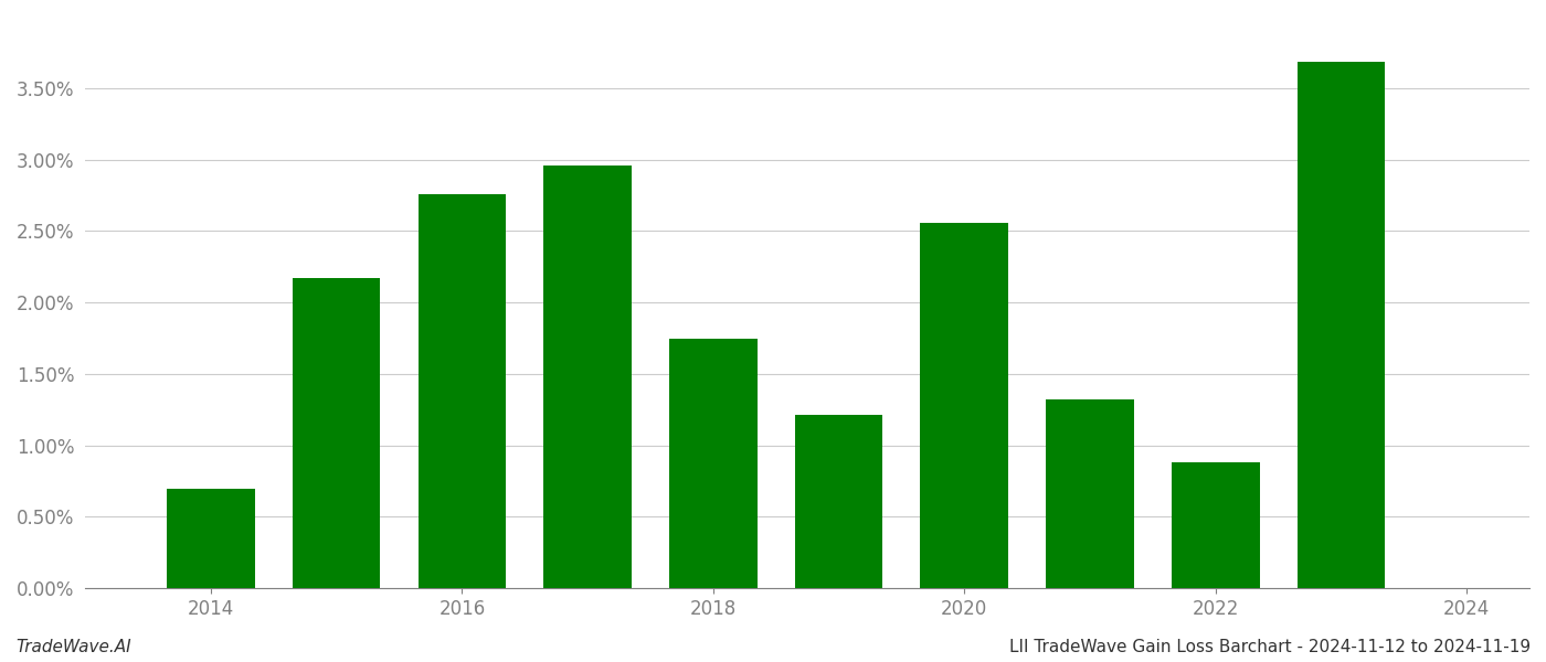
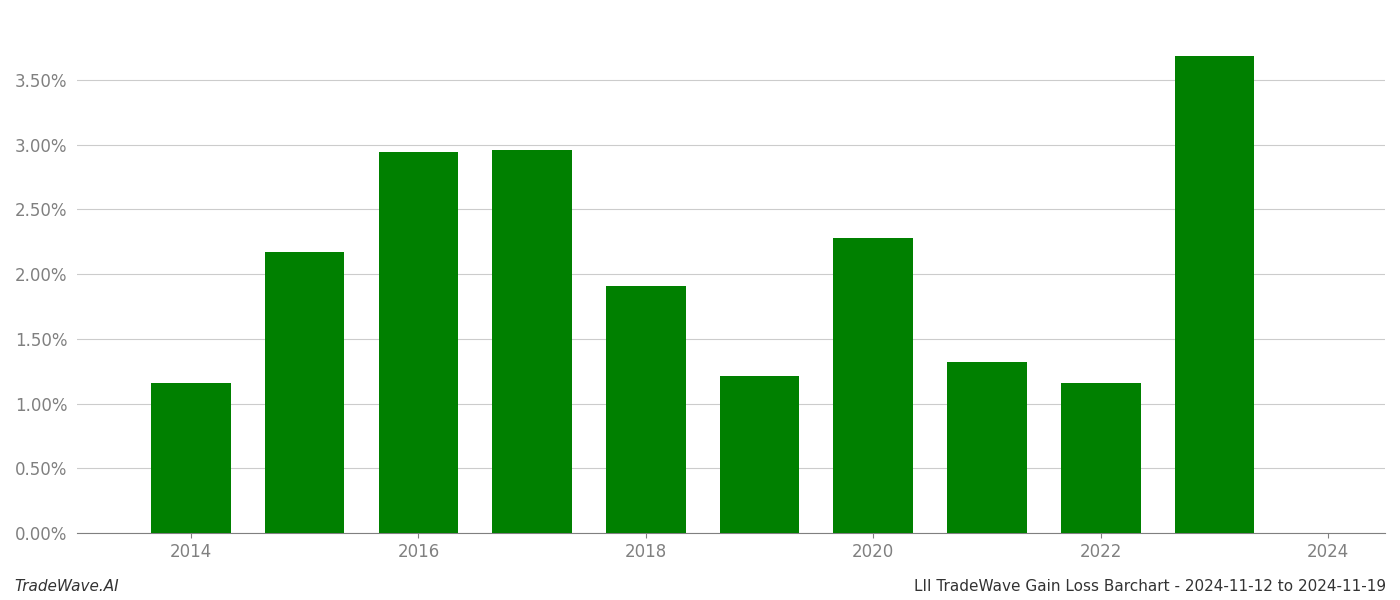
2014: 0.70% -> 1.16%
2016: 2.76% -> 2.94%
2018: 1.75% -> 1.91%
2020: 2.56% -> 2.28%
2022: 0.88% -> 1.16%
